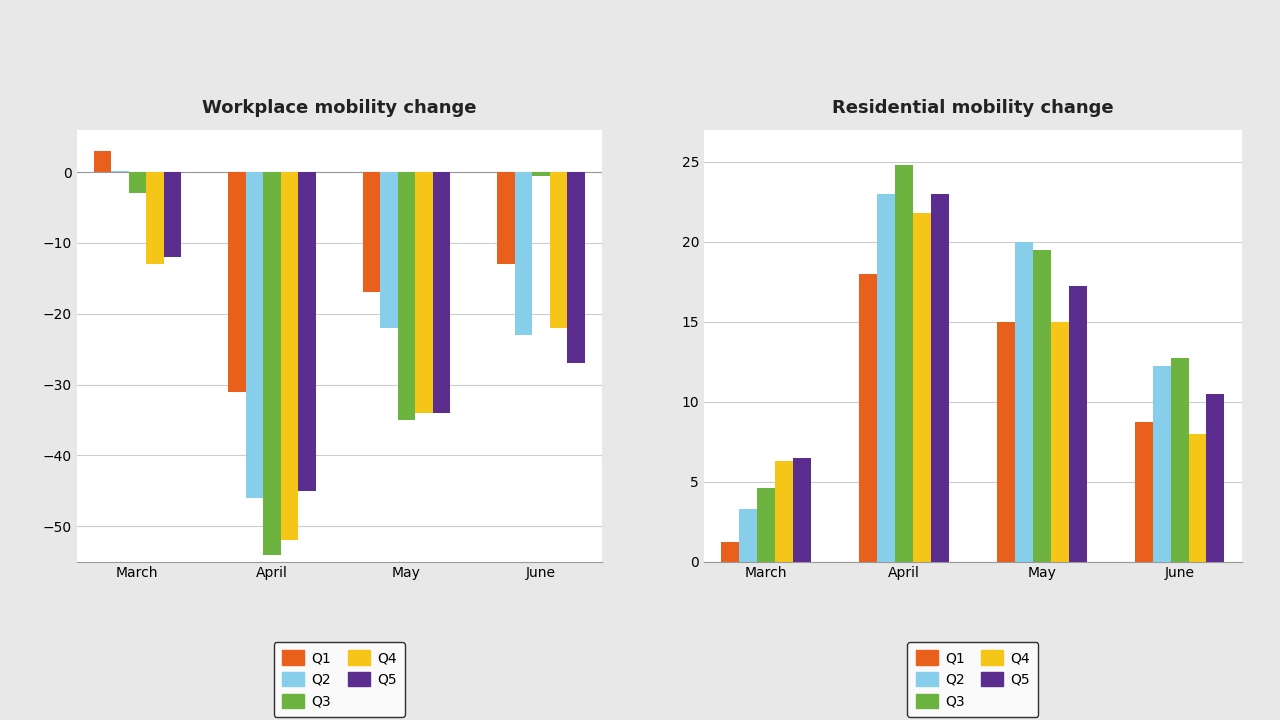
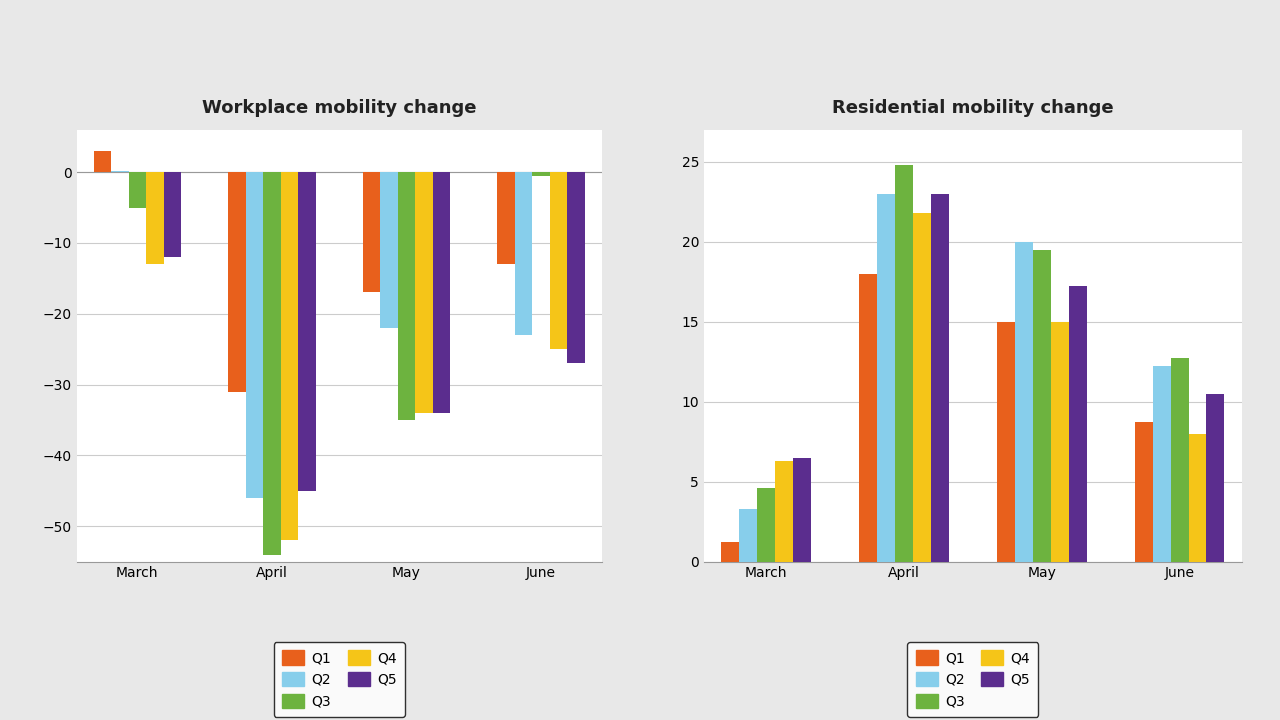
Workplace mobility change/Q3/March: -3.0 -> -5.0
Workplace mobility change/Q4/June: -22 -> -25
